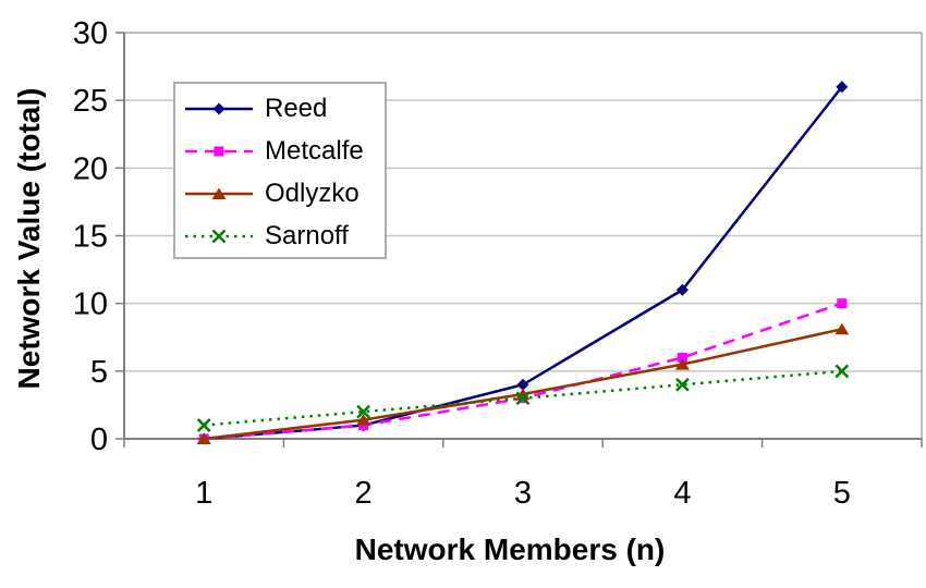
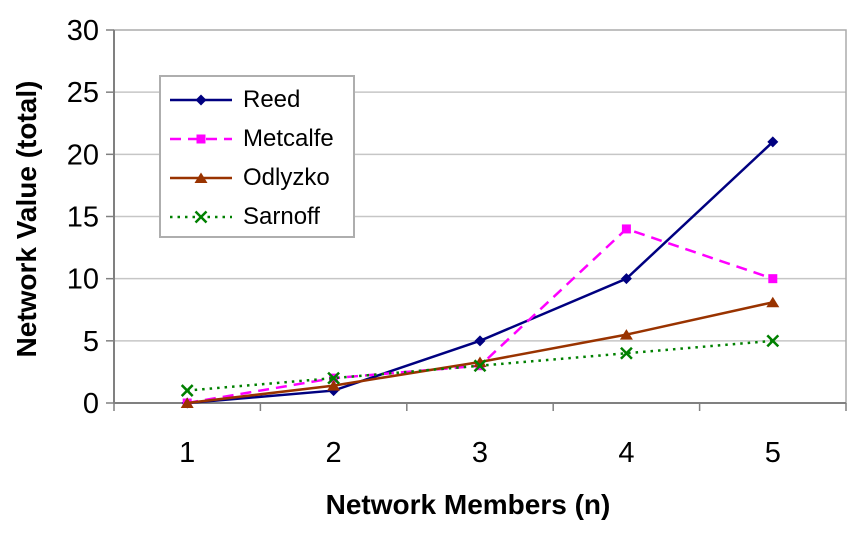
Metcalfe/2: 1 -> 2
Reed/3: 4 -> 5
Reed/4: 11 -> 10
Metcalfe/4: 6 -> 14
Reed/5: 26 -> 21
